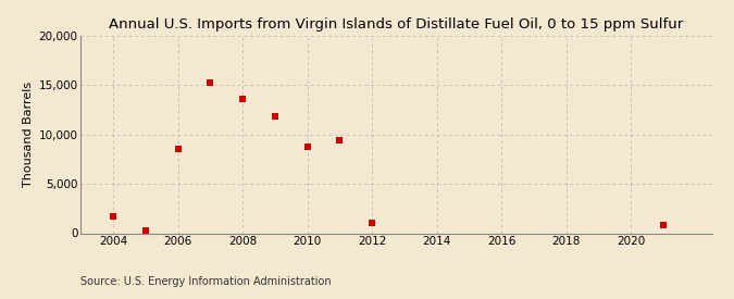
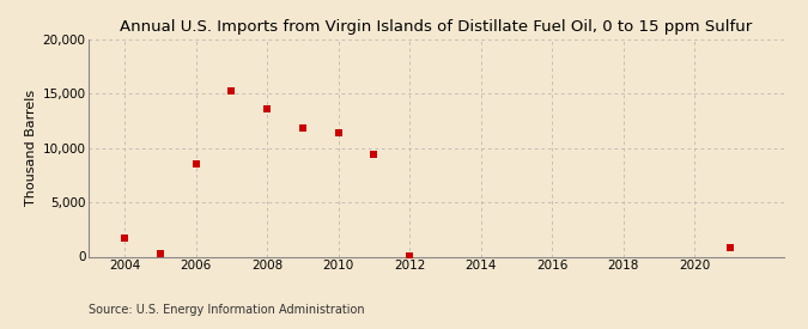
2010: 8,800 -> 11,400
2012: 1,000 -> 100
